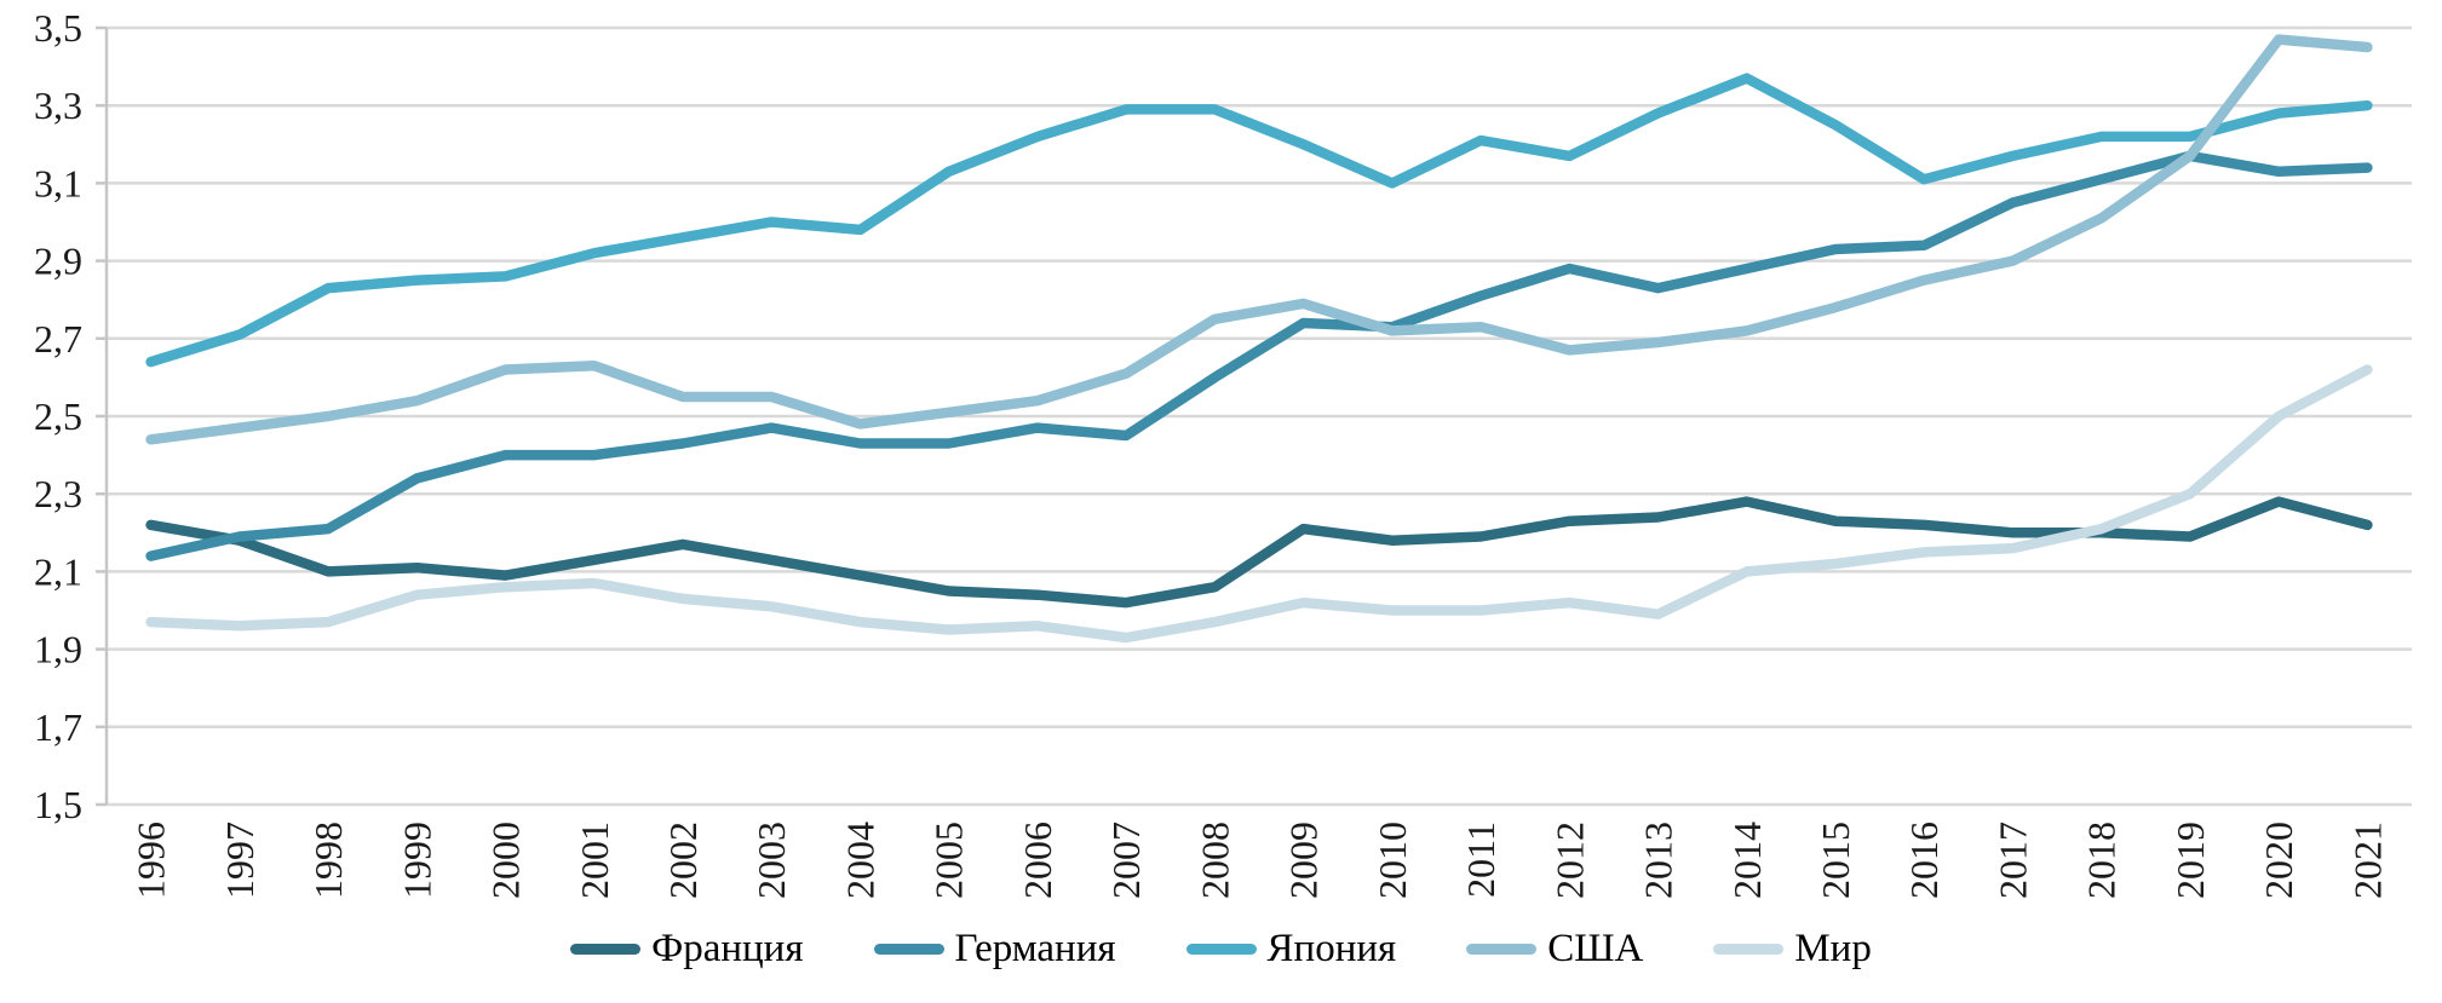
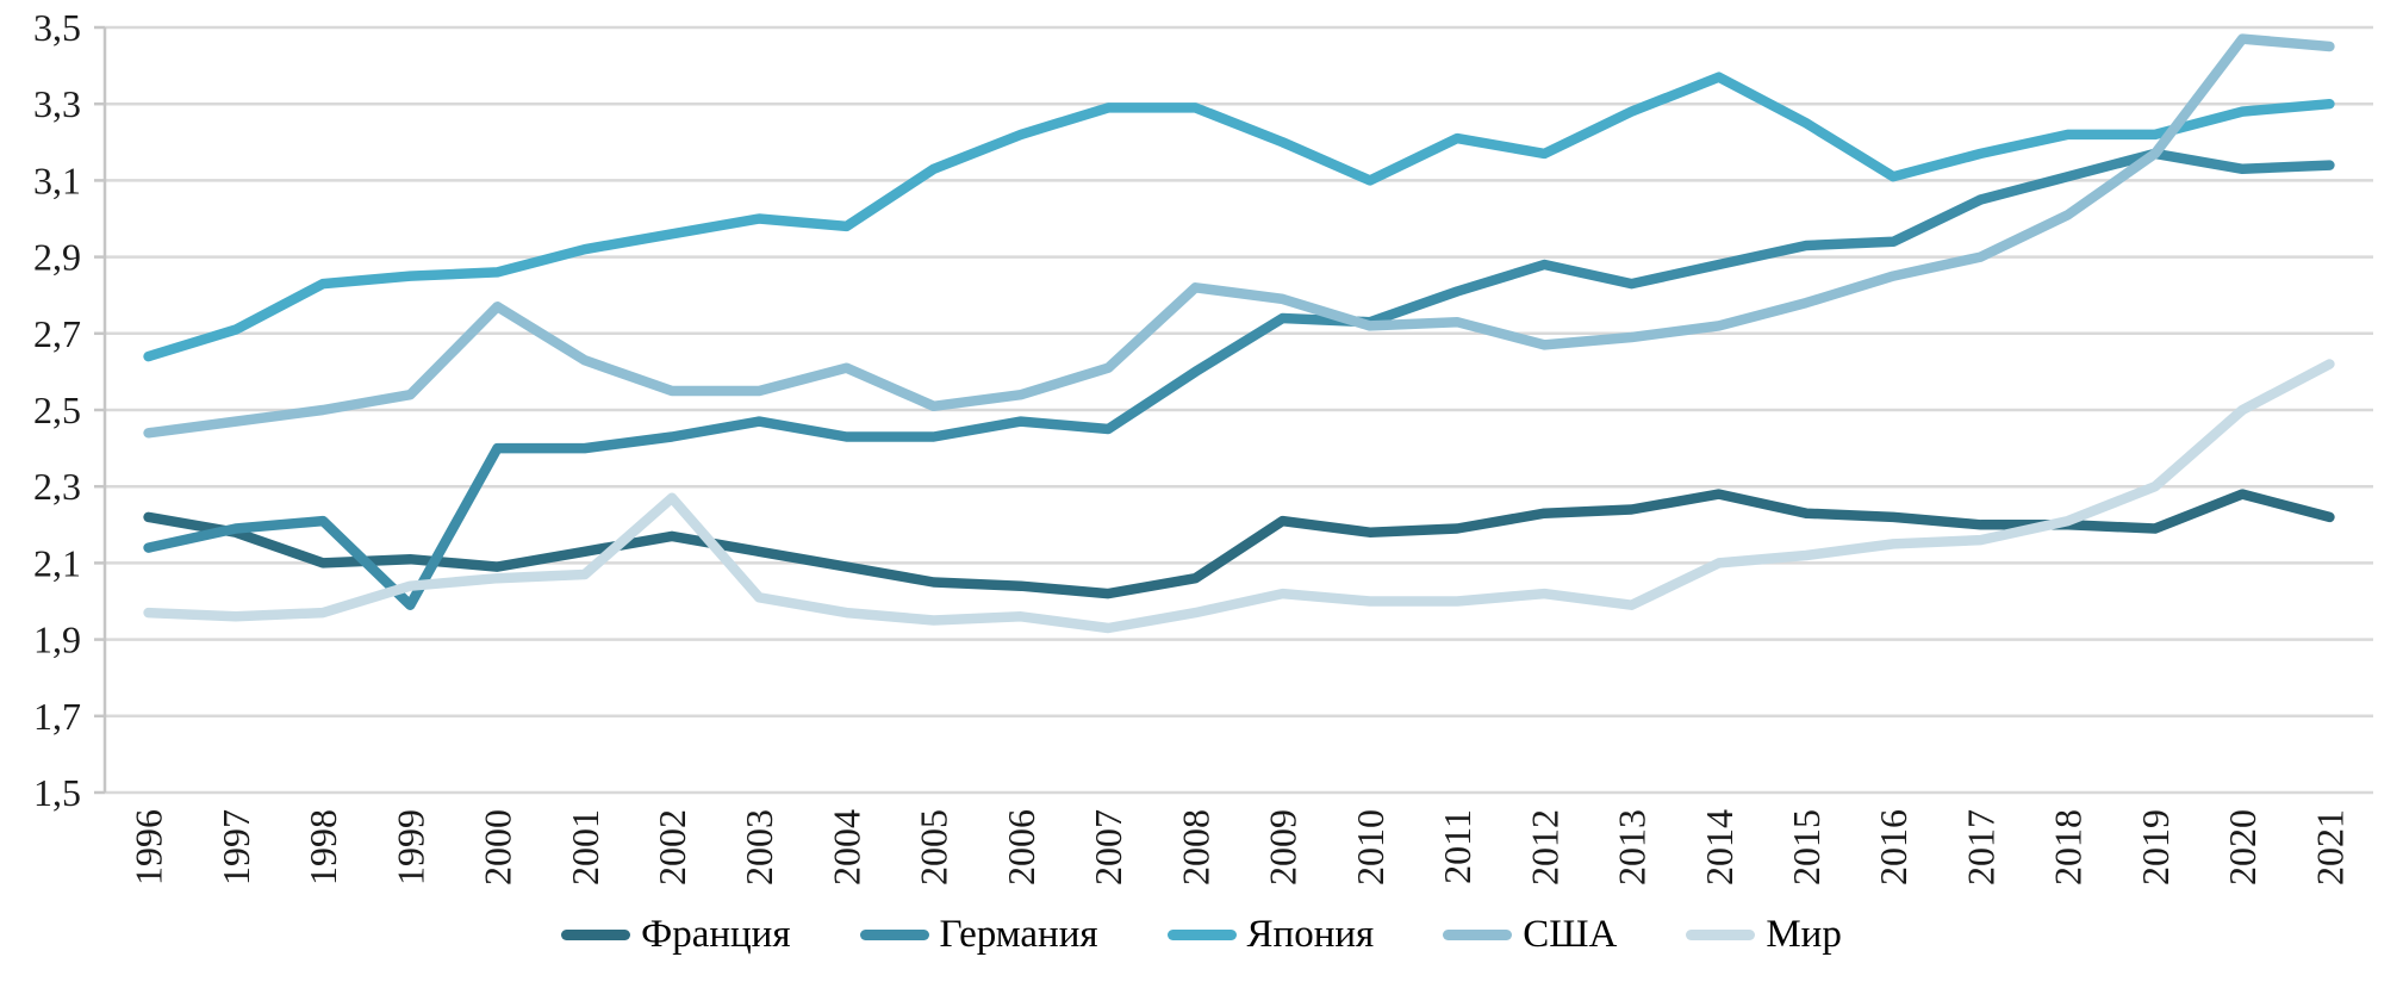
Германия/1999: 2,34 -> 1,99
США/2000: 2,62 -> 2,77
Мир/2002: 2,03 -> 2,27
США/2004: 2,48 -> 2,61
США/2008: 2,75 -> 2,82
